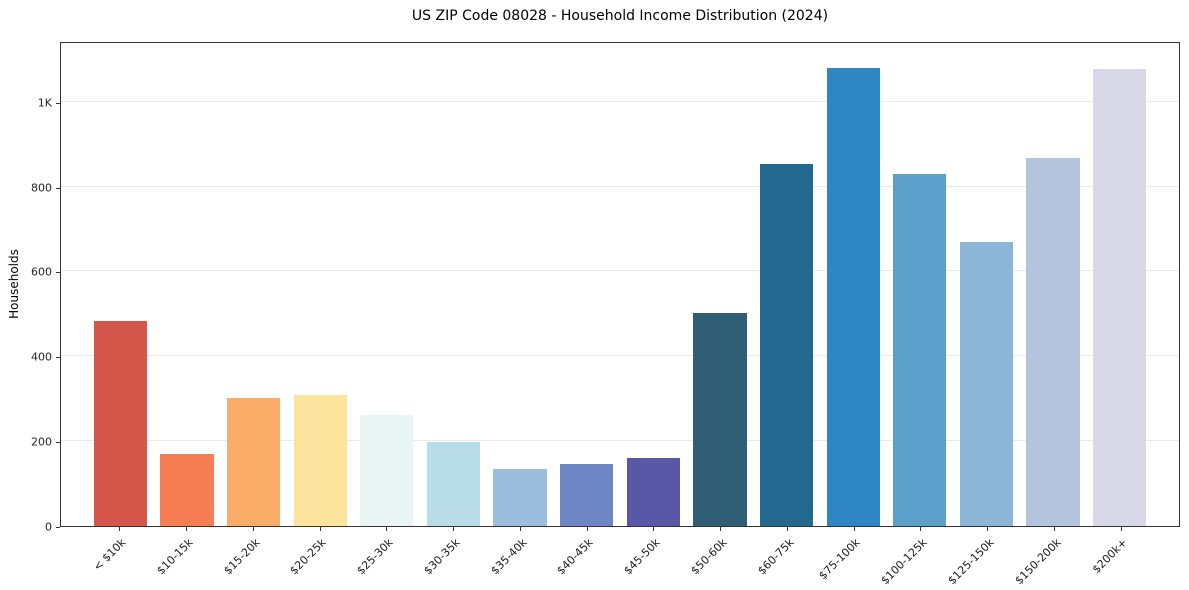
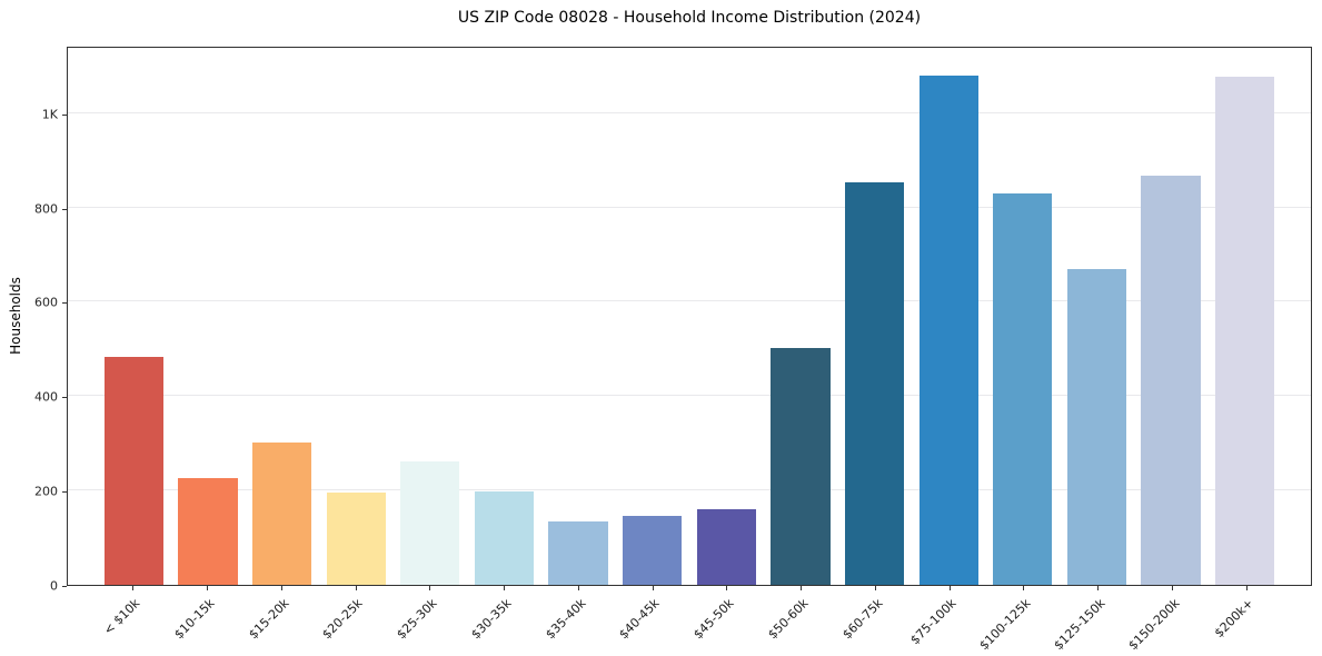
$10-15k: 170 -> 230
$20-25k: 310 -> 200
